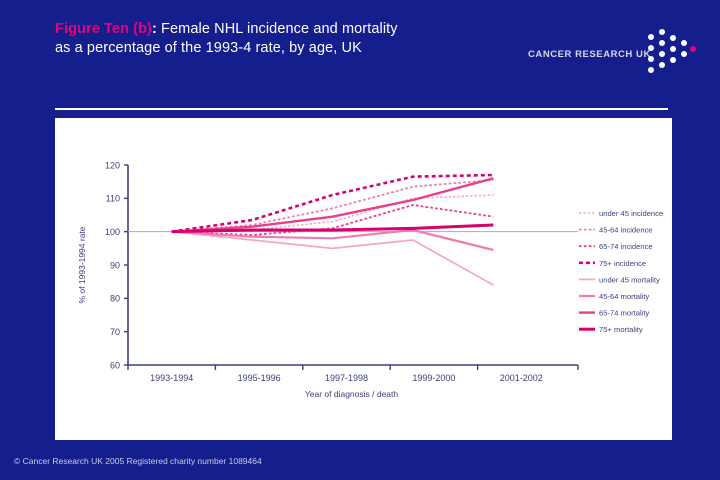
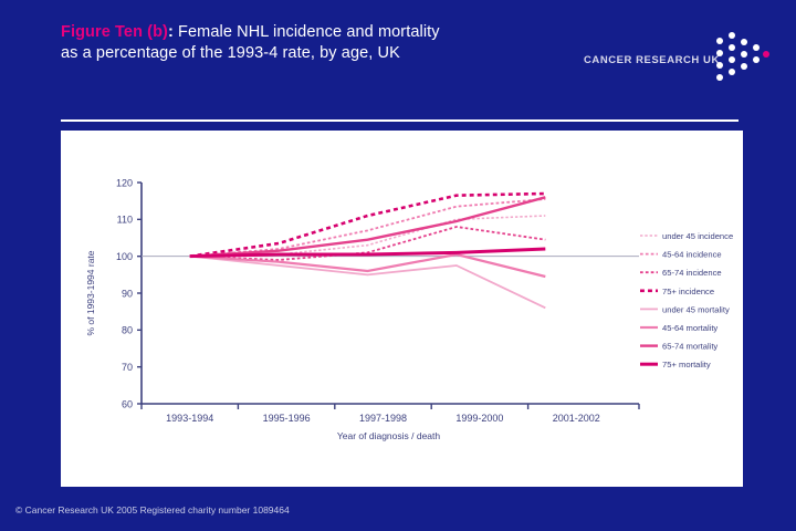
45-64 mortality/1997-1998: 98 -> 96
under 45 mortality/2001-2002: 84 -> 86
